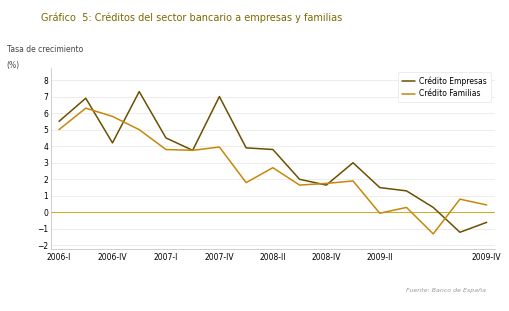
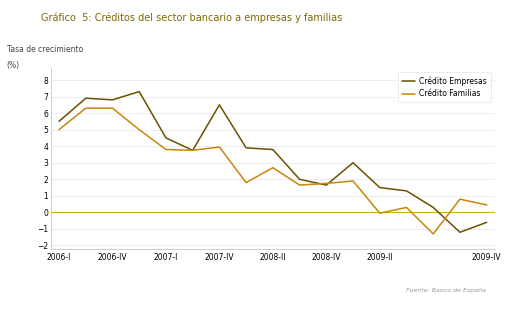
Crédito Empresas/2006-IV: 4.2 -> 6.8
Crédito Familias/2006-IV: 5.8 -> 6.3
Crédito Empresas/2007-IV: 7.0 -> 6.5
